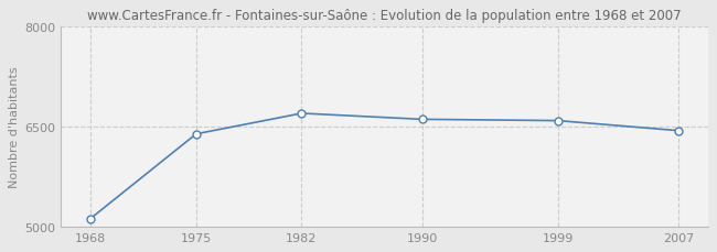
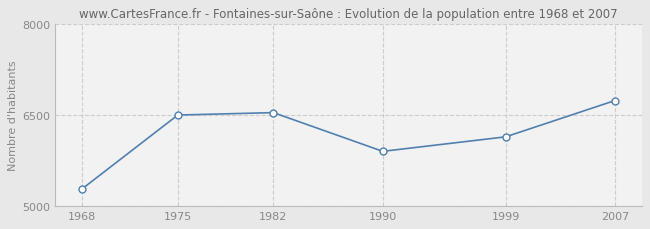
1968: 5120 -> 5280
1975: 6390 -> 6500
1982: 6700 -> 6540
1990: 6610 -> 5900
1999: 6590 -> 6140
2007: 6440 -> 6740
